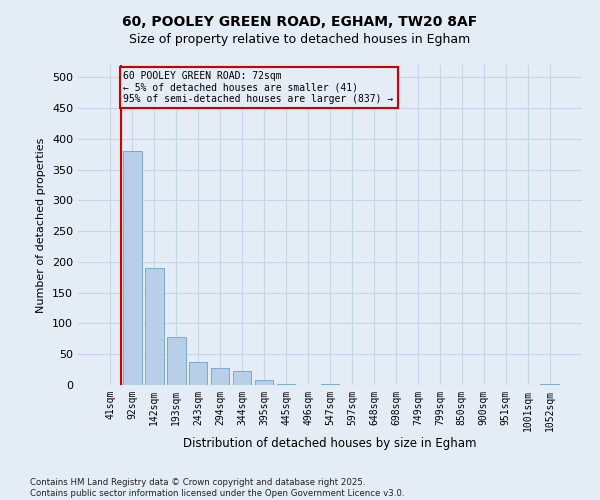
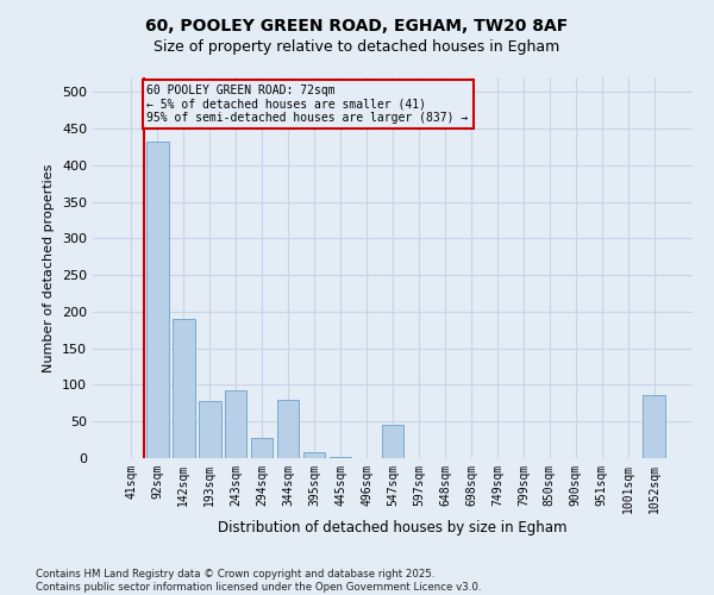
92sqm: 380 -> 432
243sqm: 38 -> 92
344sqm: 22 -> 80
547sqm: 2 -> 46
1052sqm: 2 -> 86
